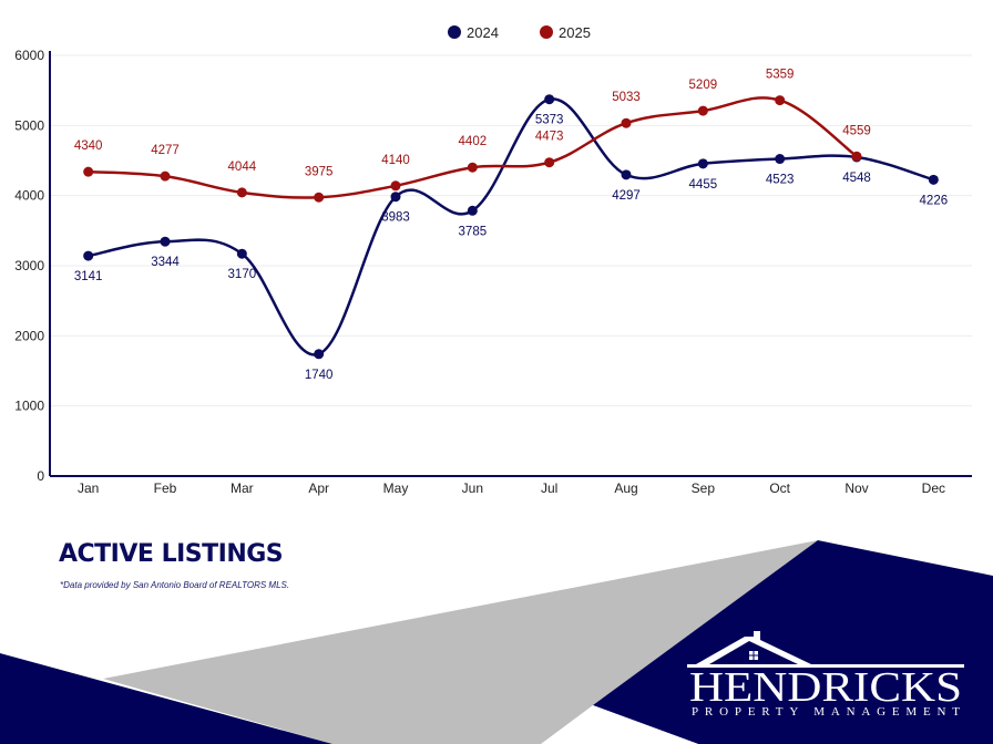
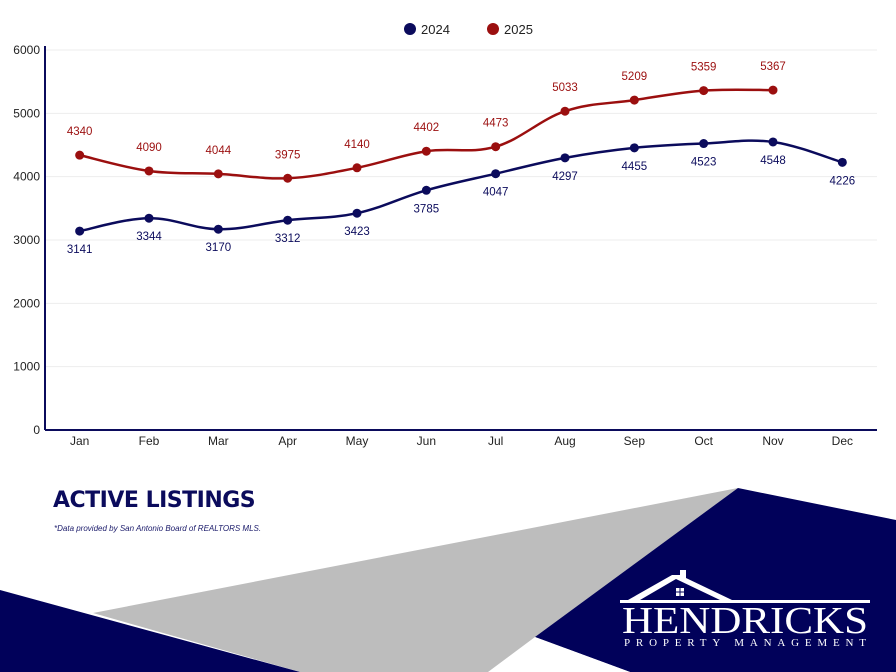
2025/Feb: 4277 -> 4090
2024/Apr: 1740 -> 3312
2024/May: 3983 -> 3423
2024/Jul: 5373 -> 4047
2025/Nov: 4559 -> 5367
